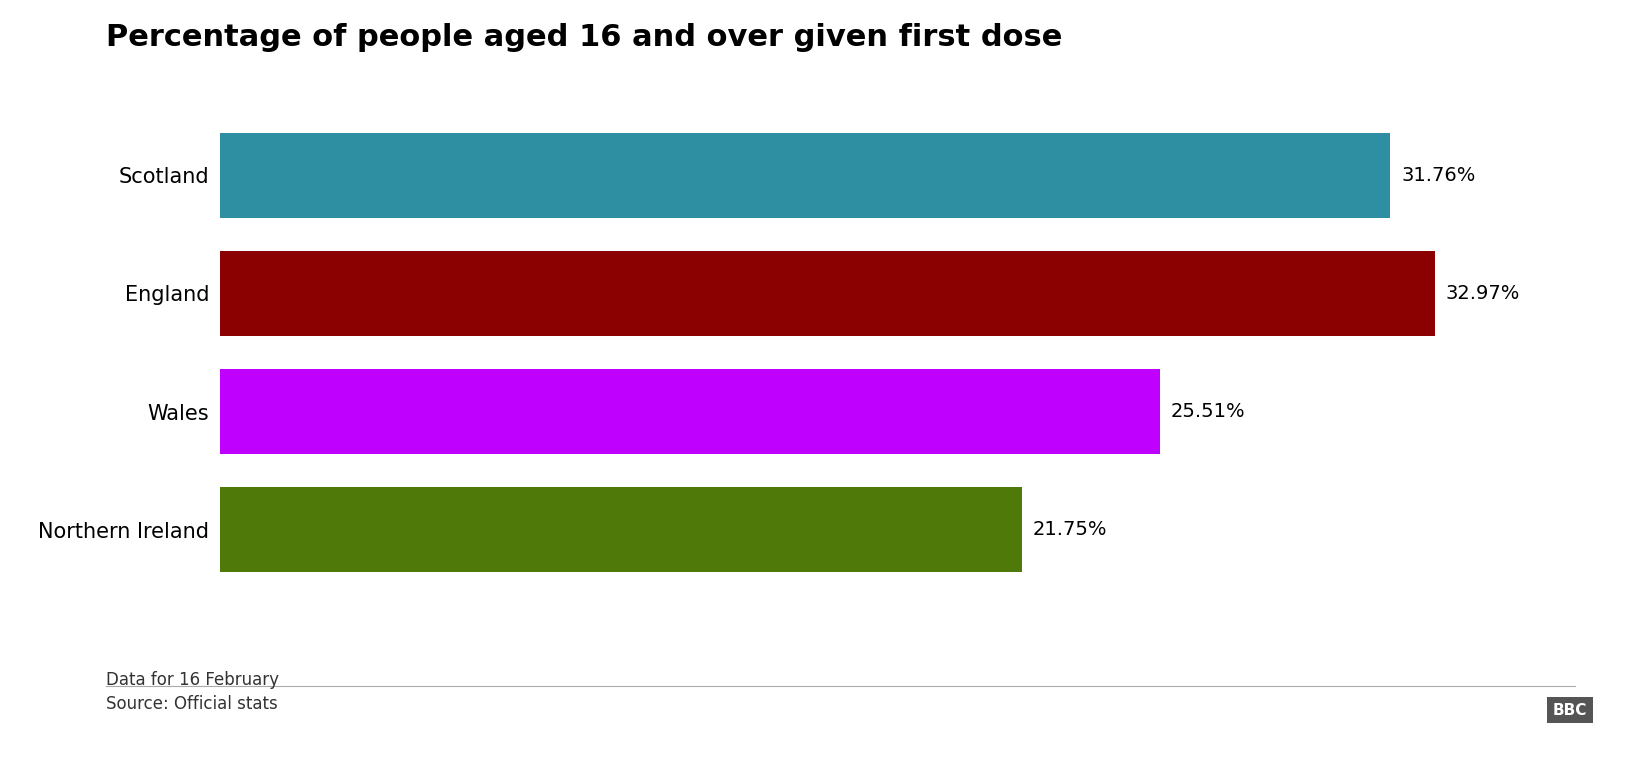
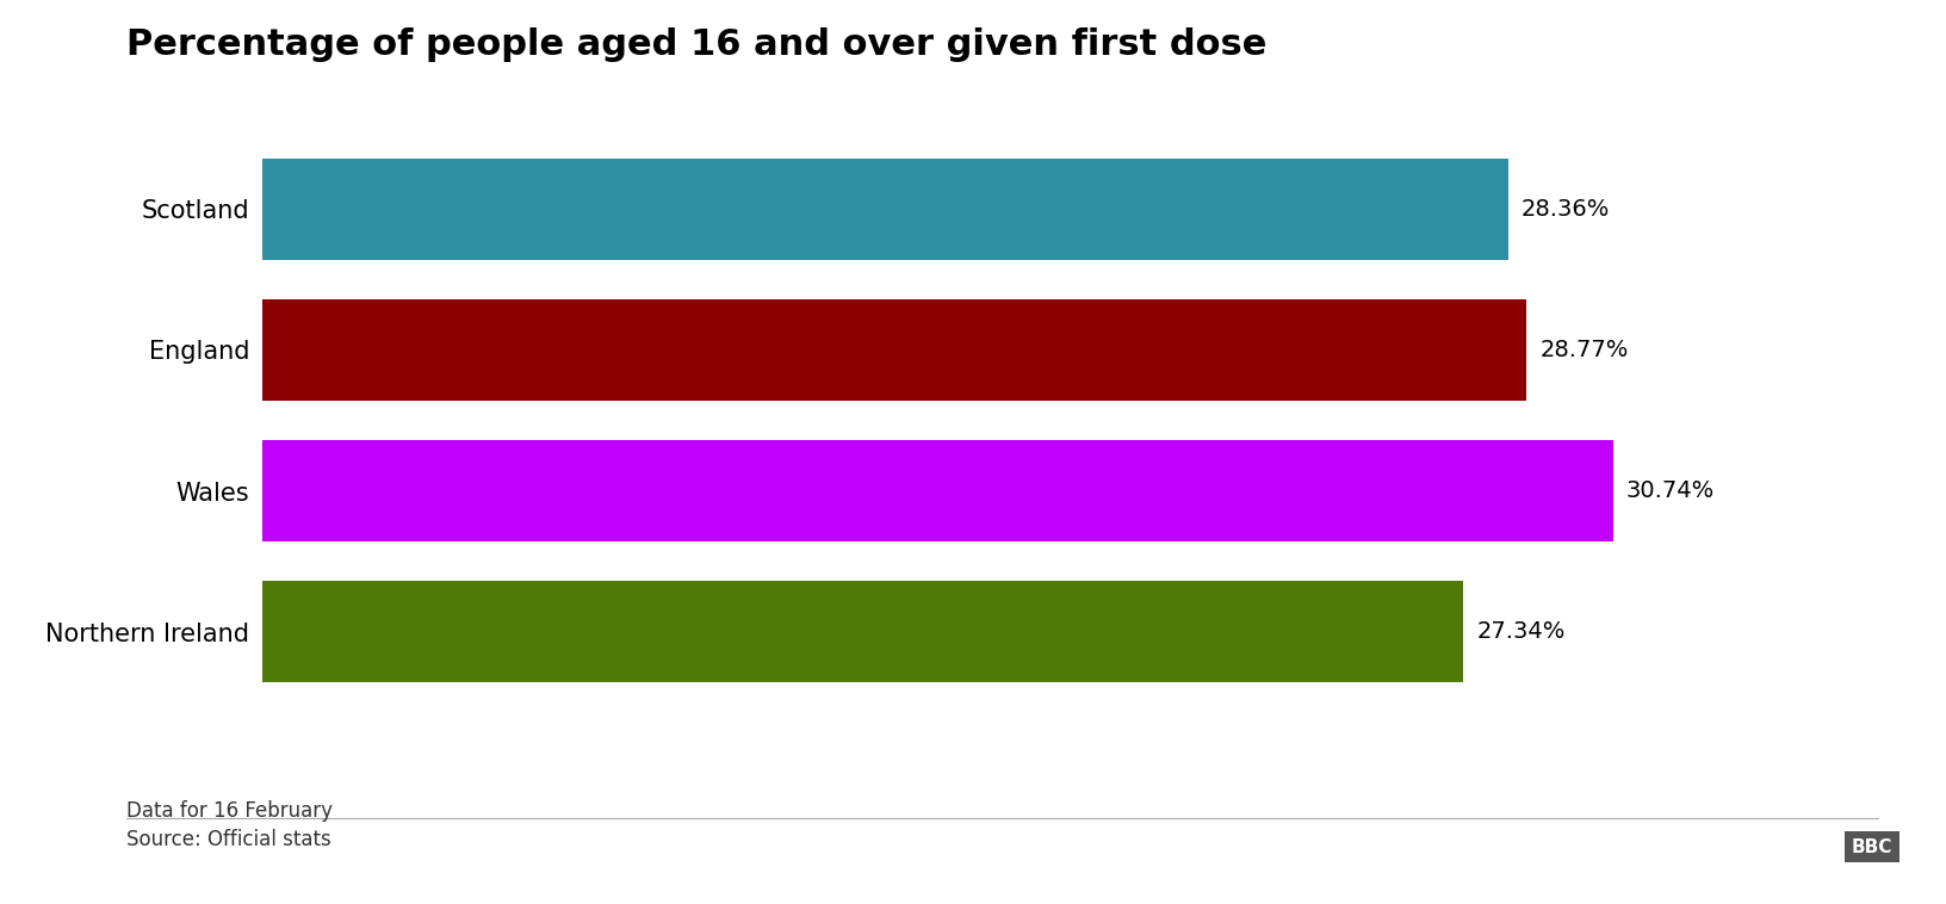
Scotland: 31.76% -> 28.36%
England: 32.97% -> 28.77%
Wales: 25.51% -> 30.74%
Northern Ireland: 21.75% -> 27.34%
